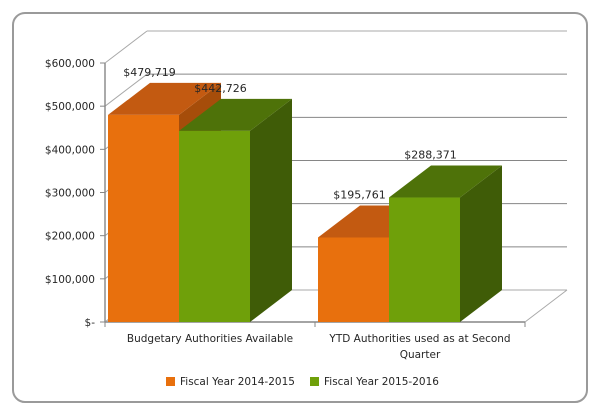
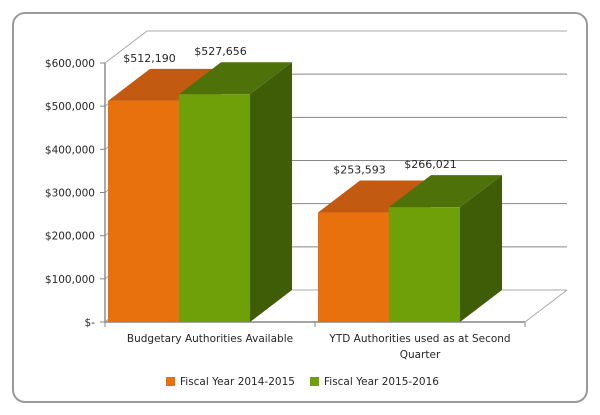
Fiscal Year 2014-2015/Budgetary Authorities Available: $479,719 -> $512,190
Fiscal Year 2015-2016/Budgetary Authorities Available: $442,726 -> $527,656
Fiscal Year 2014-2015/YTD Authorities used as at Second Quarter: $195,761 -> $253,593
Fiscal Year 2015-2016/YTD Authorities used as at Second Quarter: $288,371 -> $266,021
